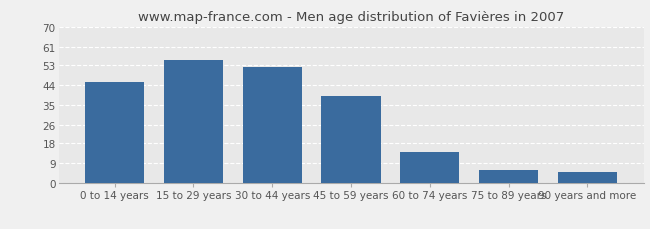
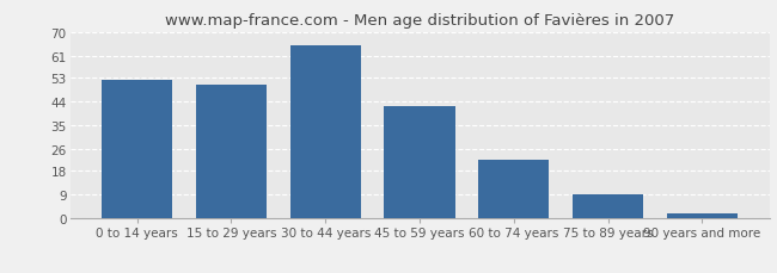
0 to 14 years: 45 -> 52
15 to 29 years: 55 -> 50
30 to 44 years: 52 -> 65
45 to 59 years: 39 -> 42
60 to 74 years: 14 -> 22
75 to 89 years: 6 -> 9
90 years and more: 5 -> 2
